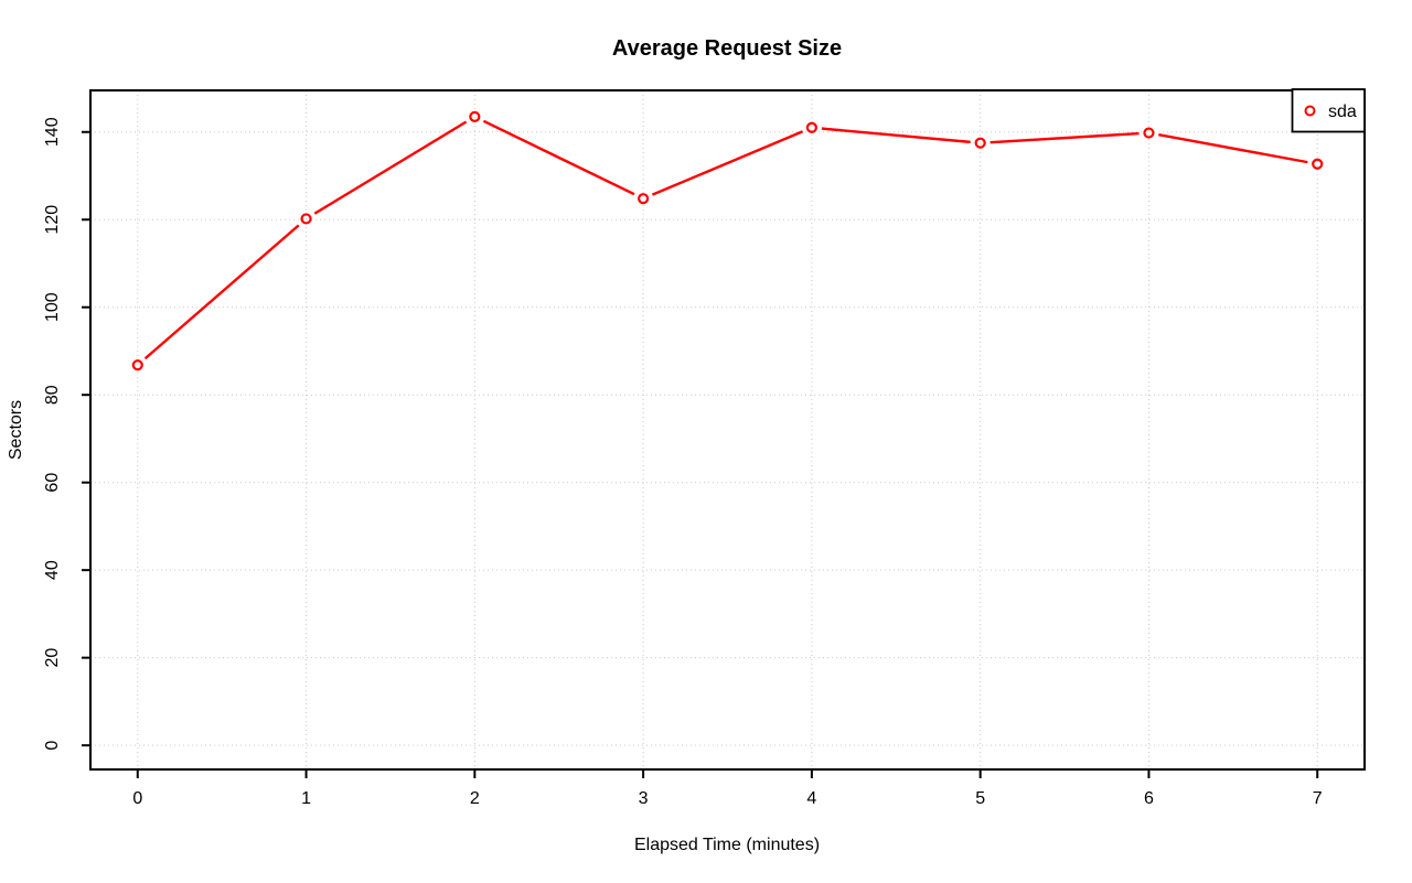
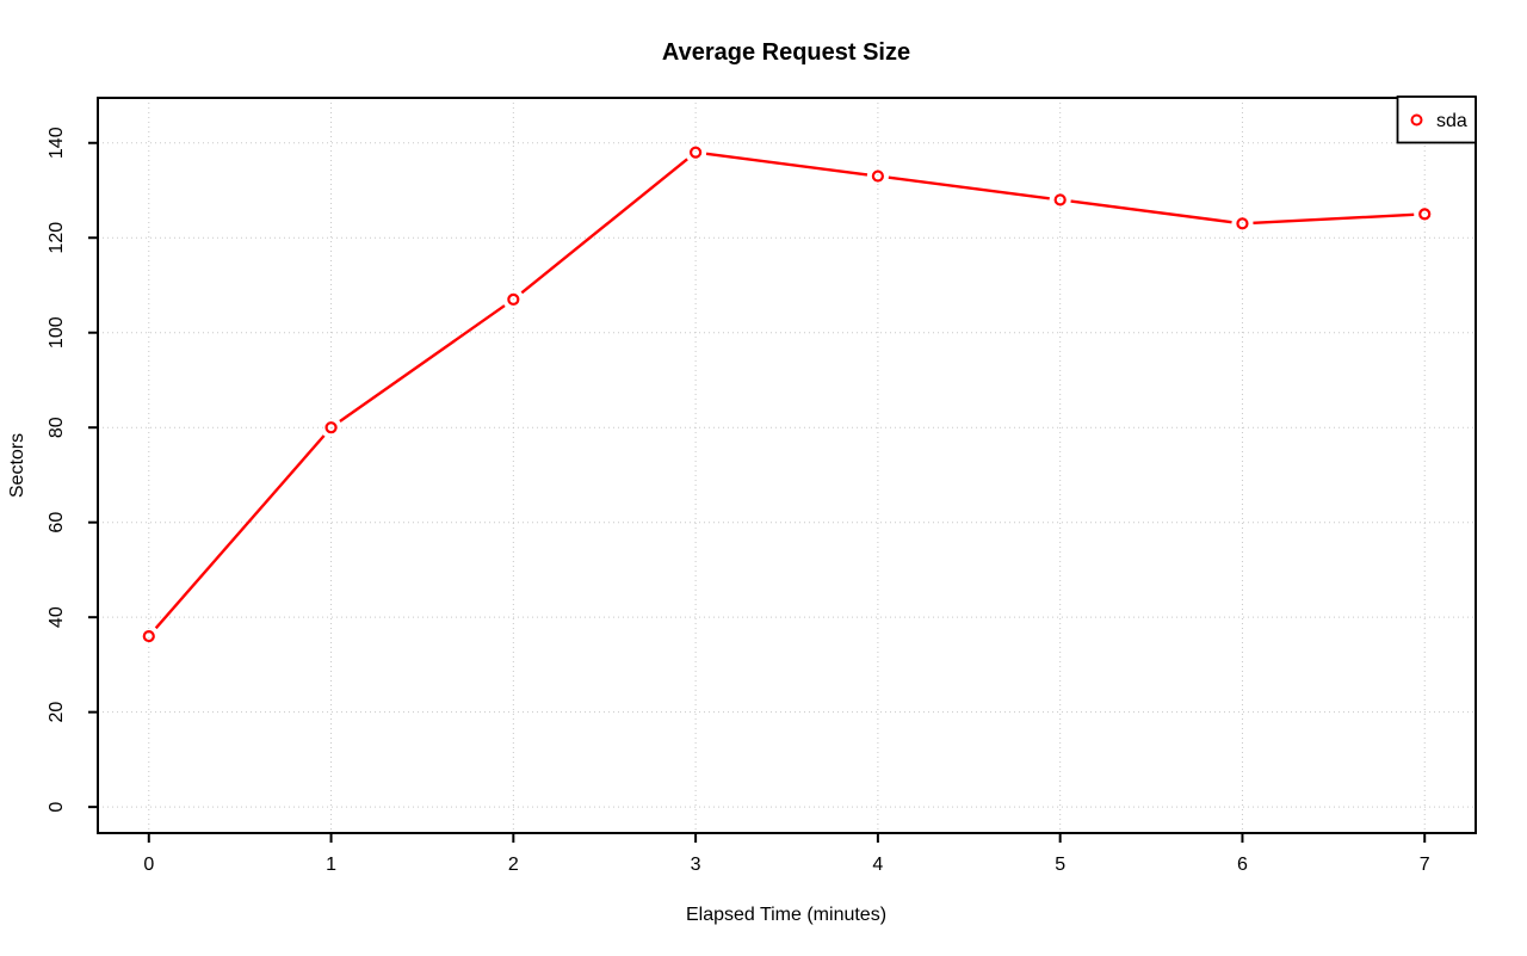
0: 87 -> 36
1: 120 -> 80
2: 144 -> 107
3: 125 -> 138
4: 141 -> 133
5: 138 -> 128
6: 140 -> 123
7: 133 -> 125
